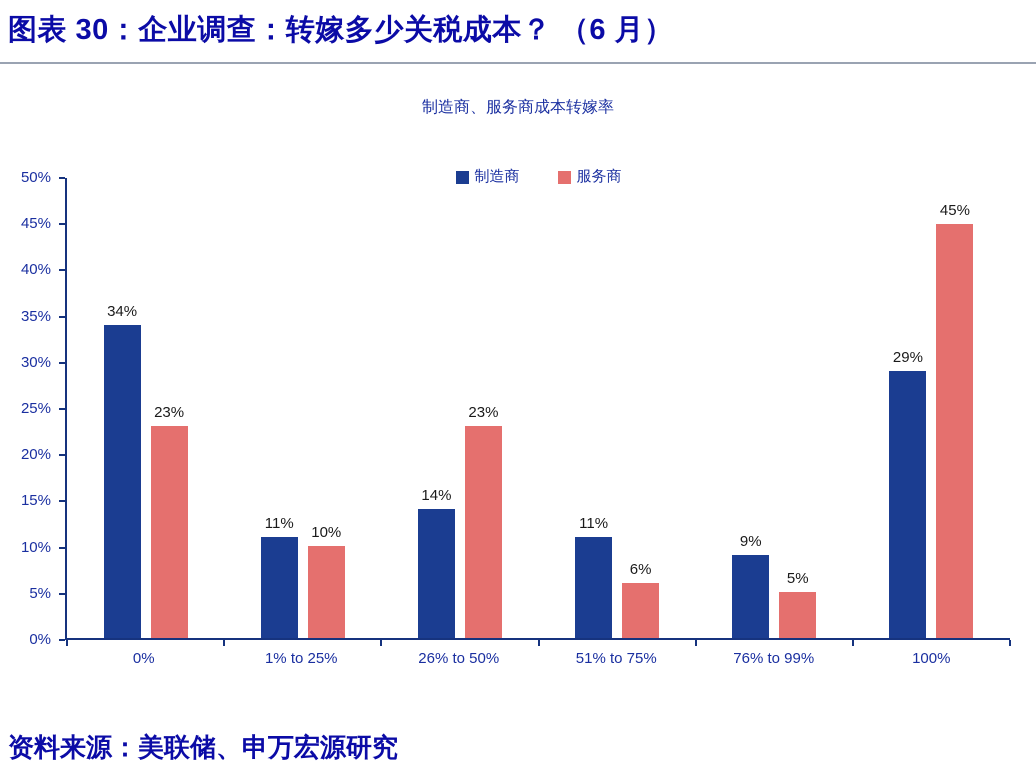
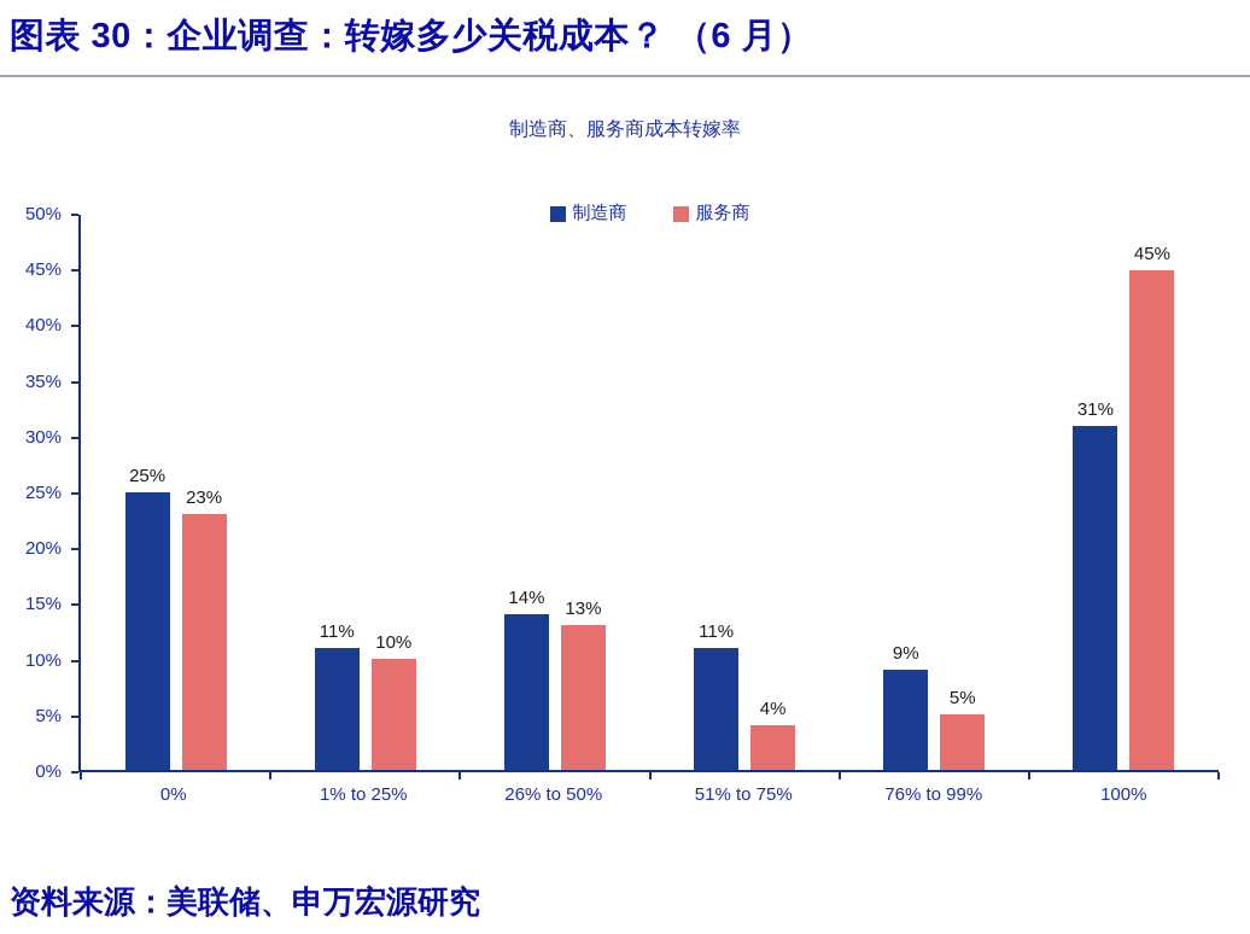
制造商/0%: 34% -> 25%
服务商/26% to 50%: 23% -> 13%
服务商/51% to 75%: 6% -> 4%
制造商/100%: 29% -> 31%
